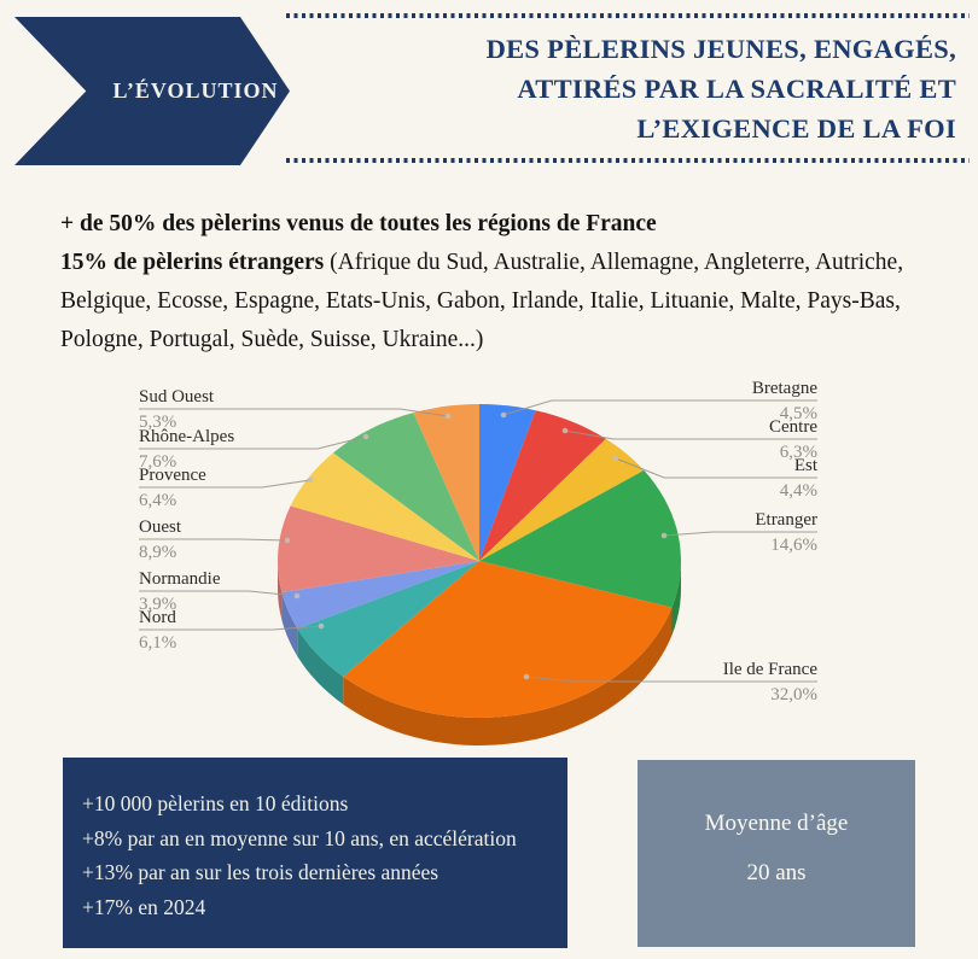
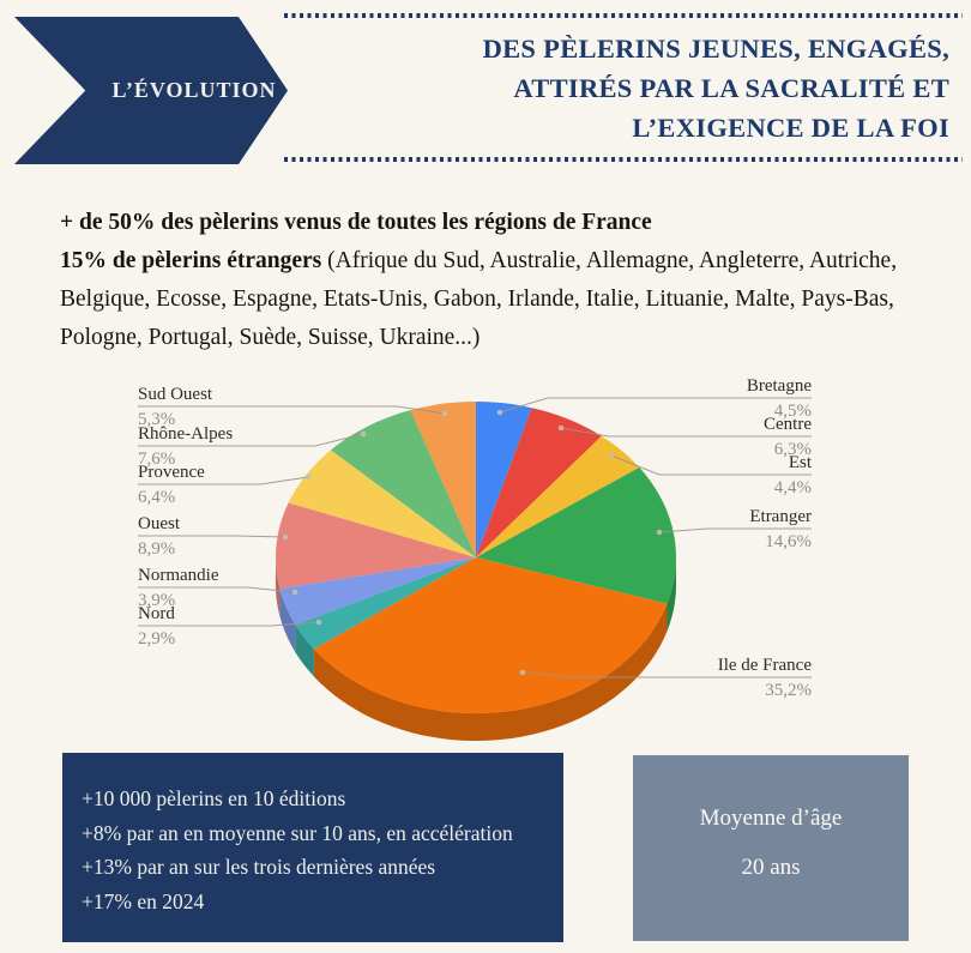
Ile de France: 32,0% -> 35,2%
Nord: 6,1% -> 2,9%
